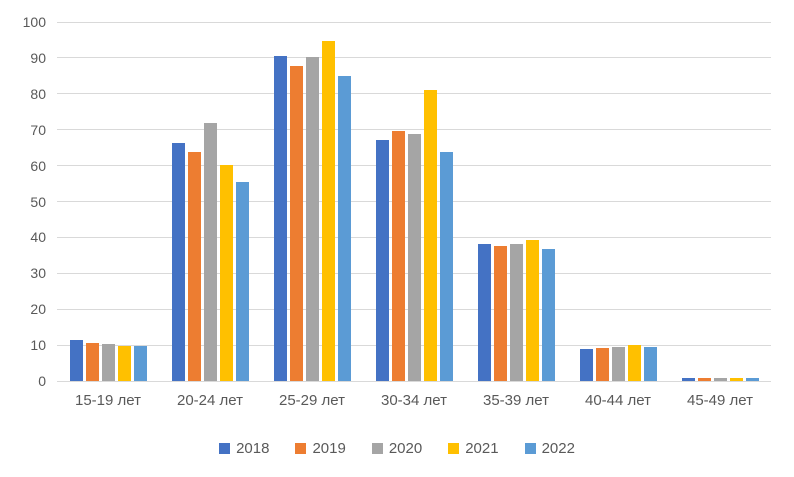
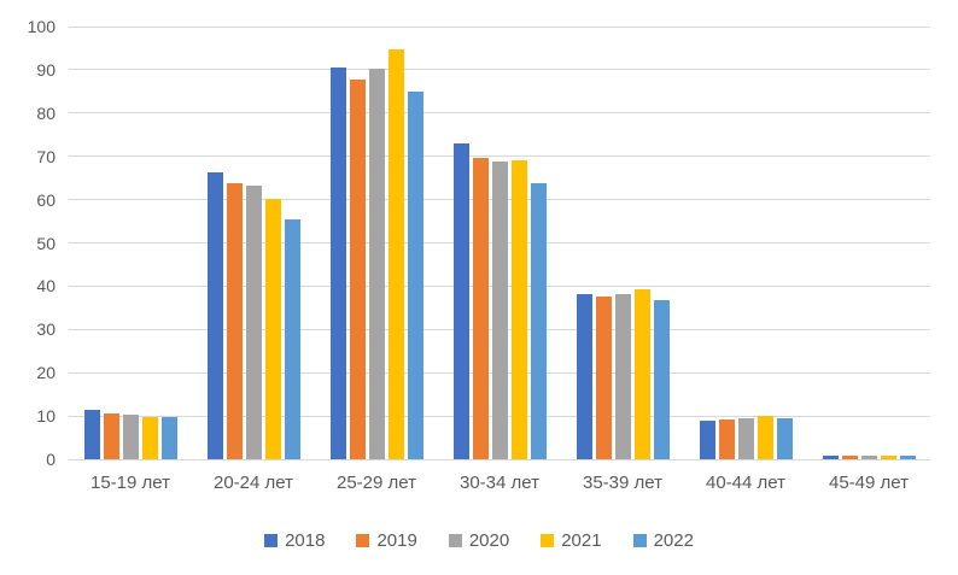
2020/20-24 лет: 72 -> 63
2018/30-34 лет: 67 -> 73
2021/30-34 лет: 81 -> 69
